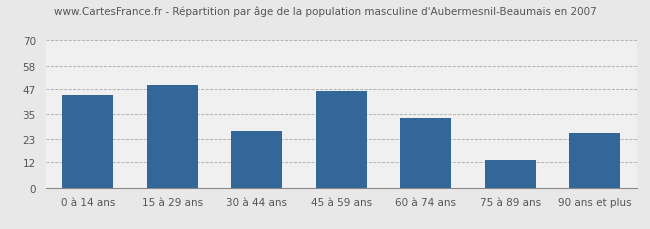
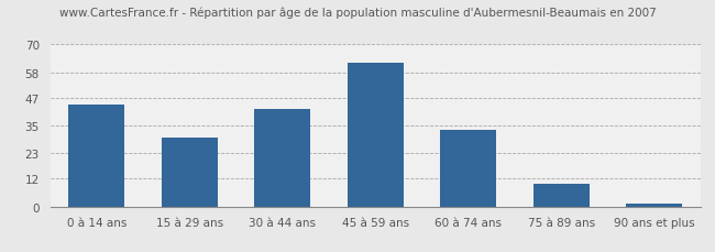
15 à 29 ans: 49 -> 30
30 à 44 ans: 27 -> 42
45 à 59 ans: 46 -> 62
75 à 89 ans: 13 -> 10
90 ans et plus: 26 -> 1
